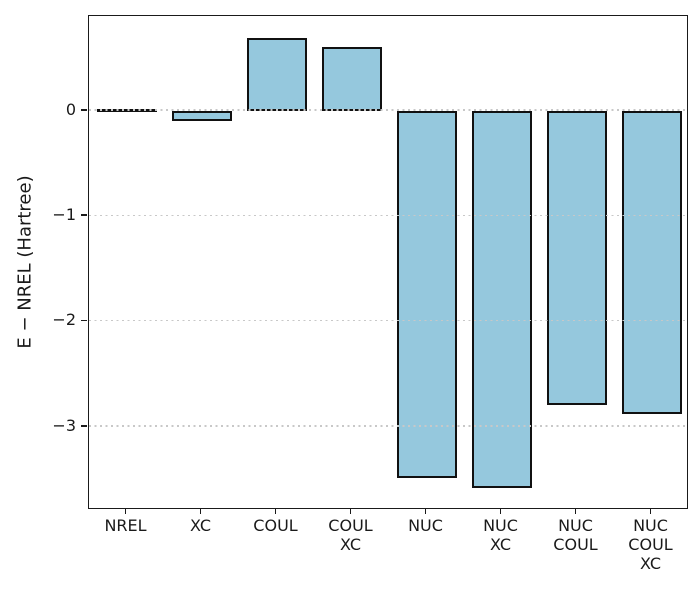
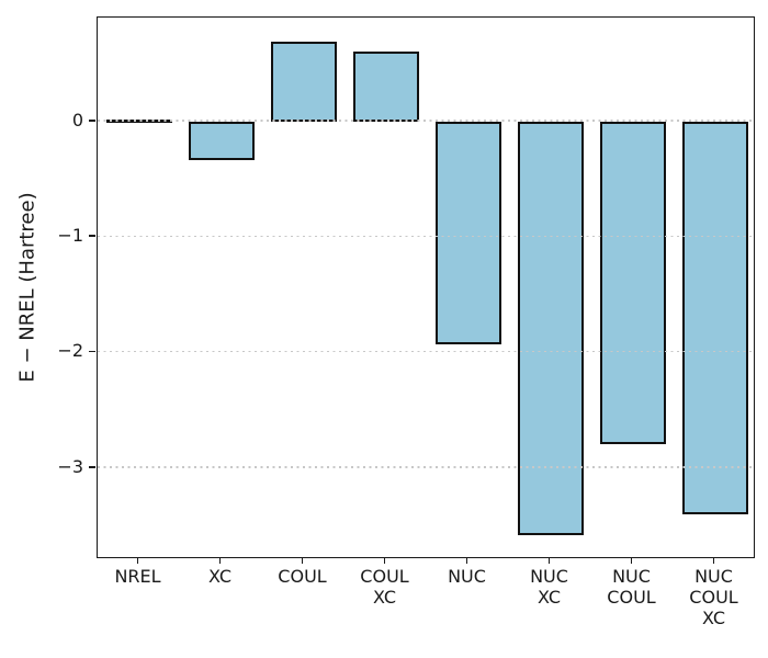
XC: -0.10 -> -0.33
NUC: -3.49 -> -1.93
NUC COUL XC: -2.88 -> -3.40
